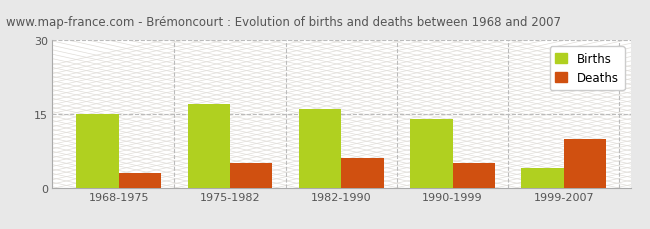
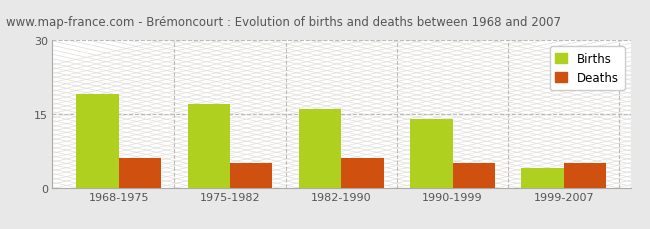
Births/1968-1975: 15 -> 19
Deaths/1968-1975: 3 -> 6
Deaths/1999-2007: 10 -> 5
